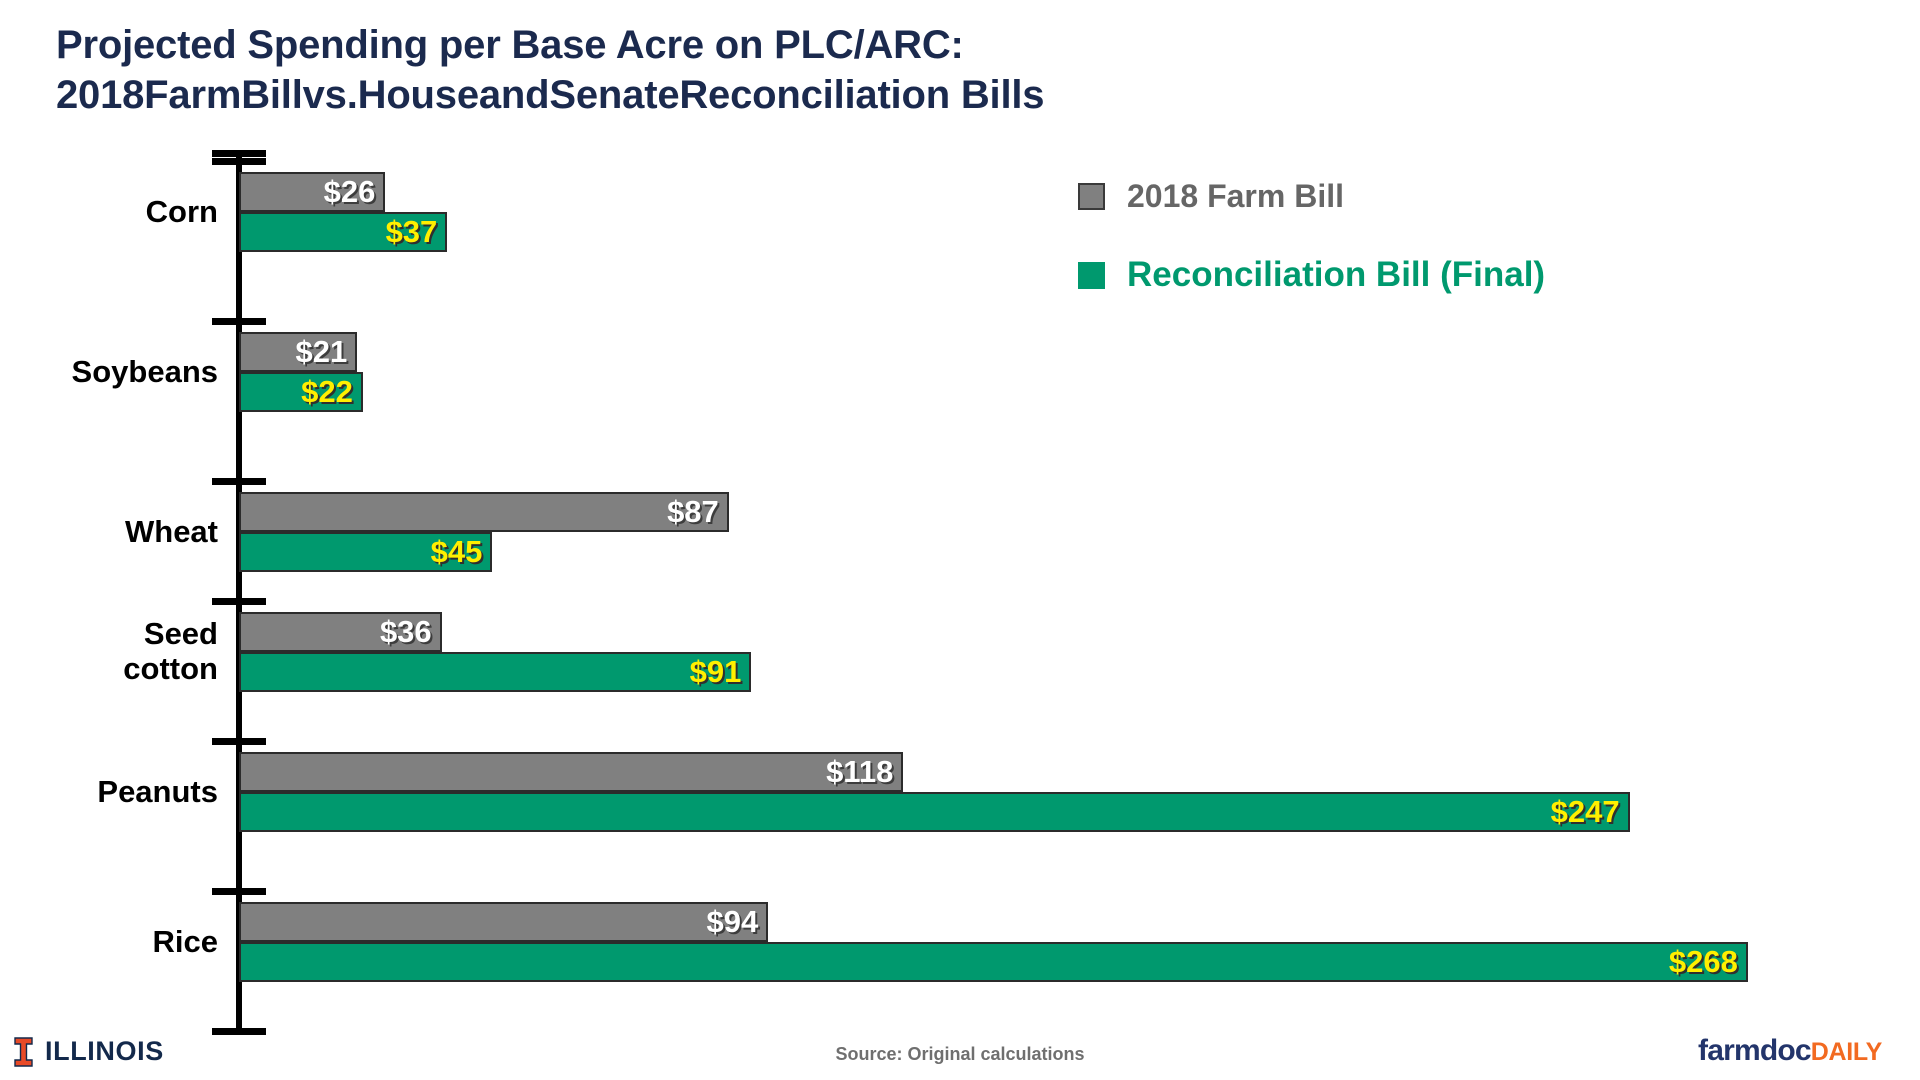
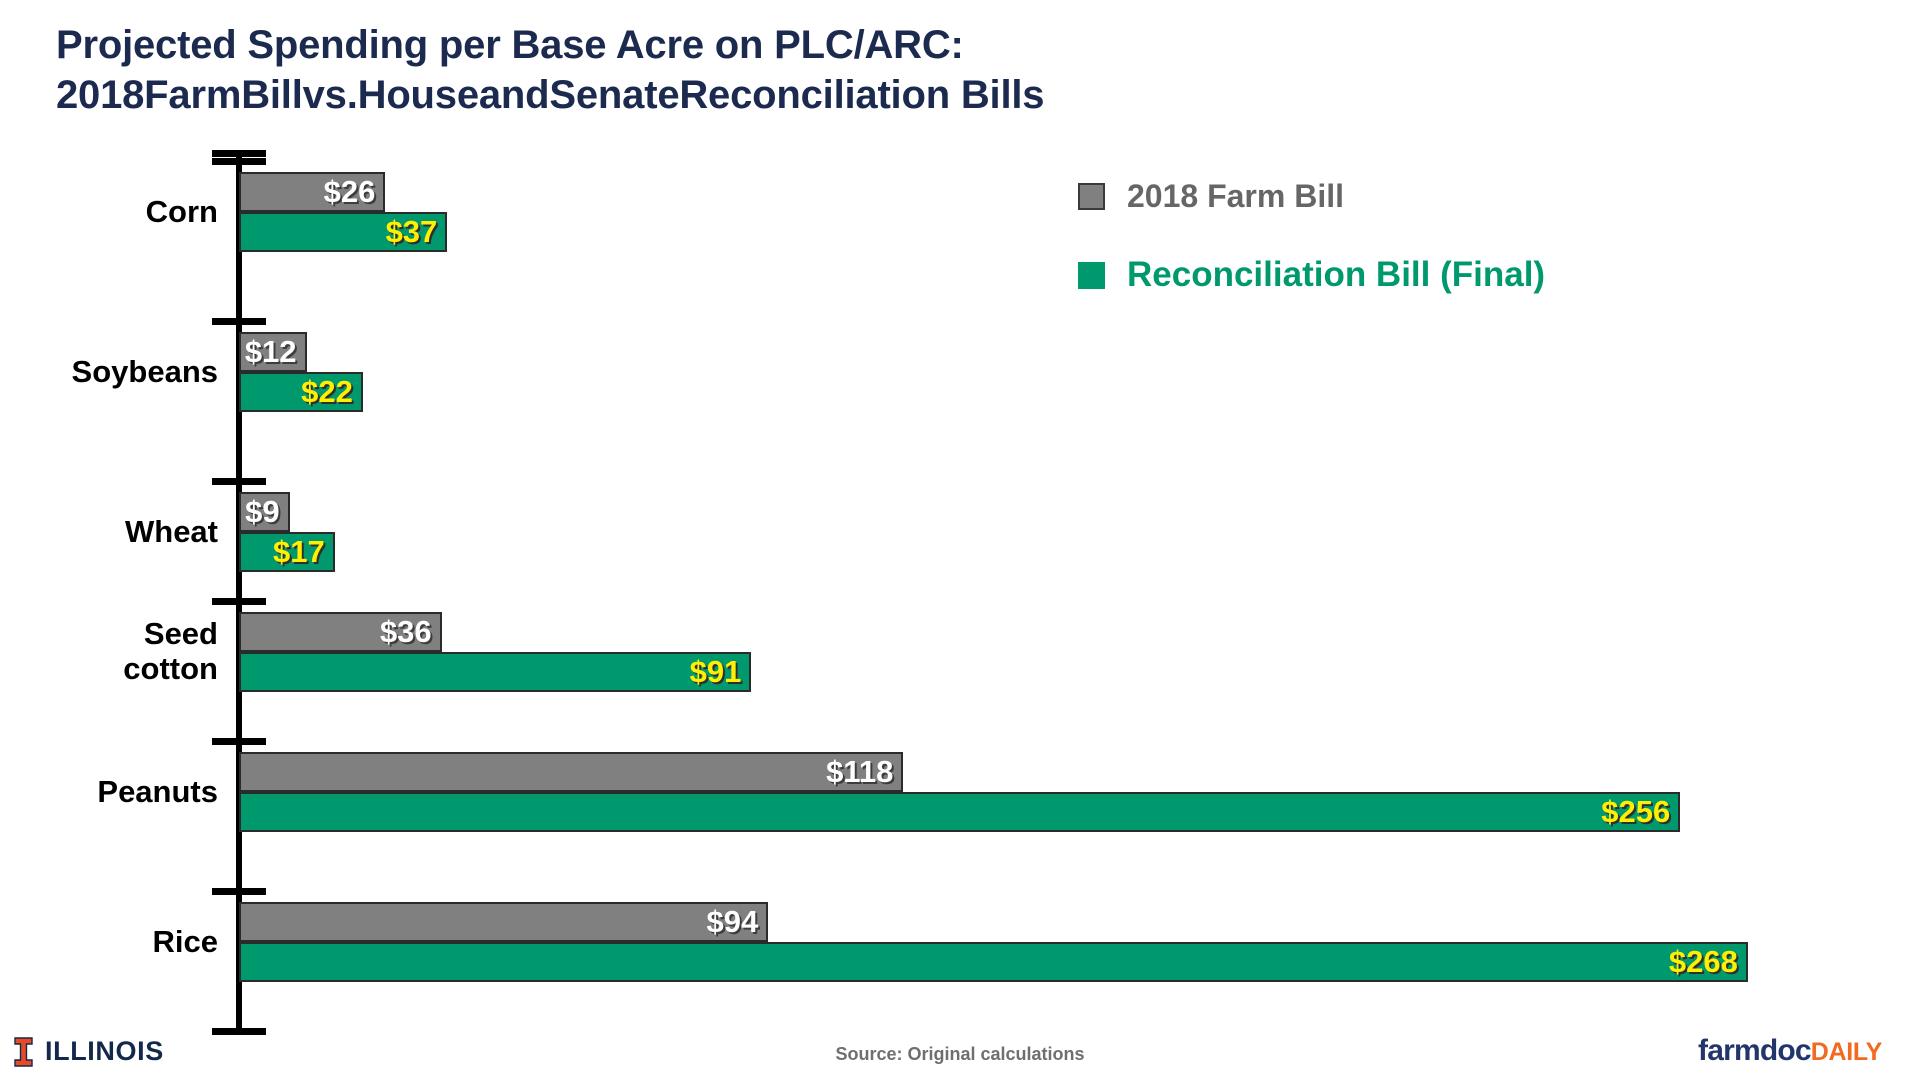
2018 Farm Bill/Soybeans: $21 -> $12
2018 Farm Bill/Wheat: $87 -> $9
Reconciliation Bill (Final)/Wheat: $45 -> $17
Reconciliation Bill (Final)/Peanuts: $247 -> $256
